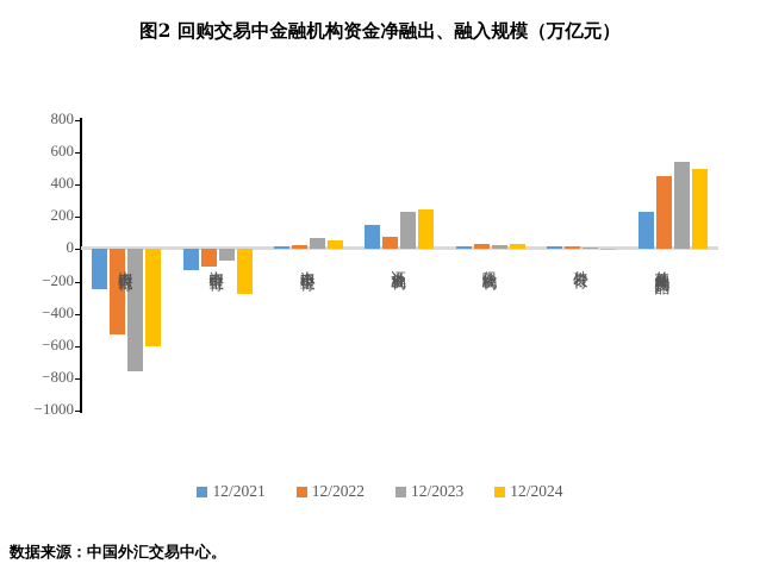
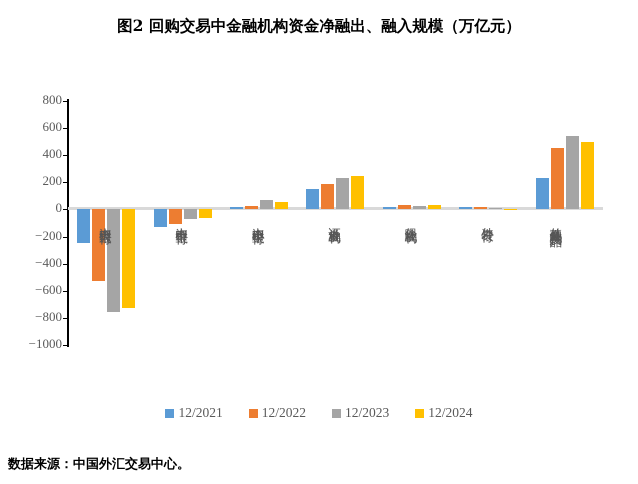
12/2024/中资大型银行: -600 -> -720
12/2024/中资中型银行: -280 -> -60
12/2022/证券业机构: 80 -> 190
